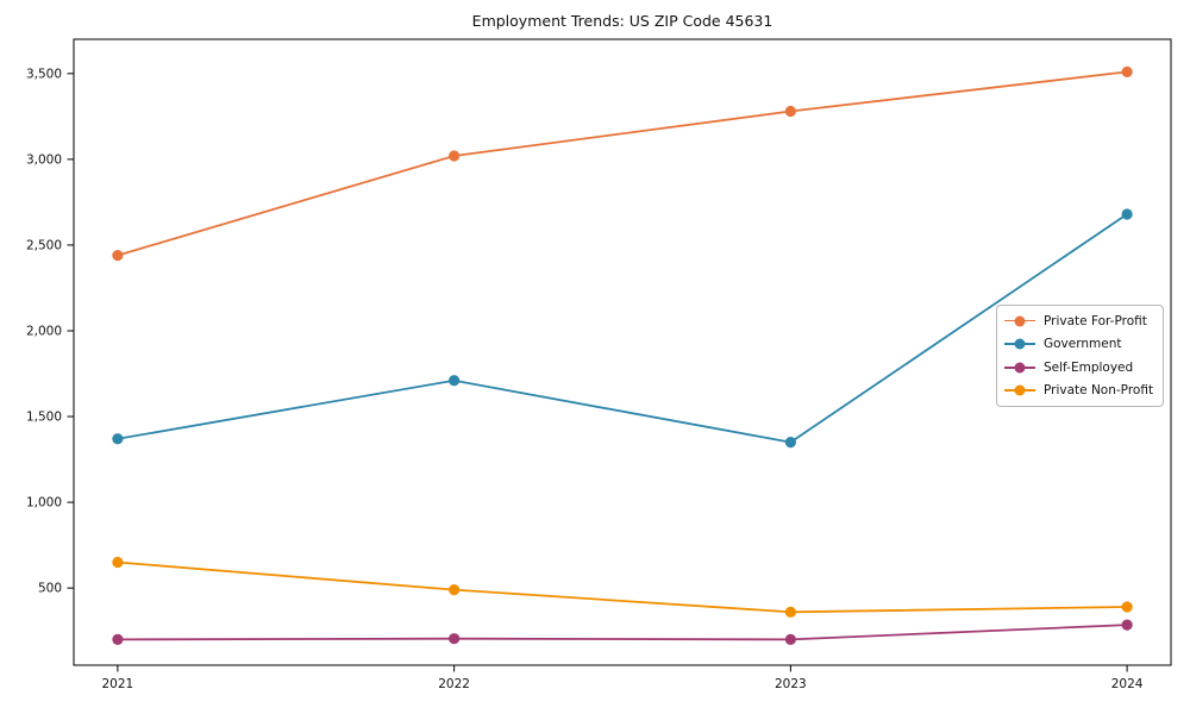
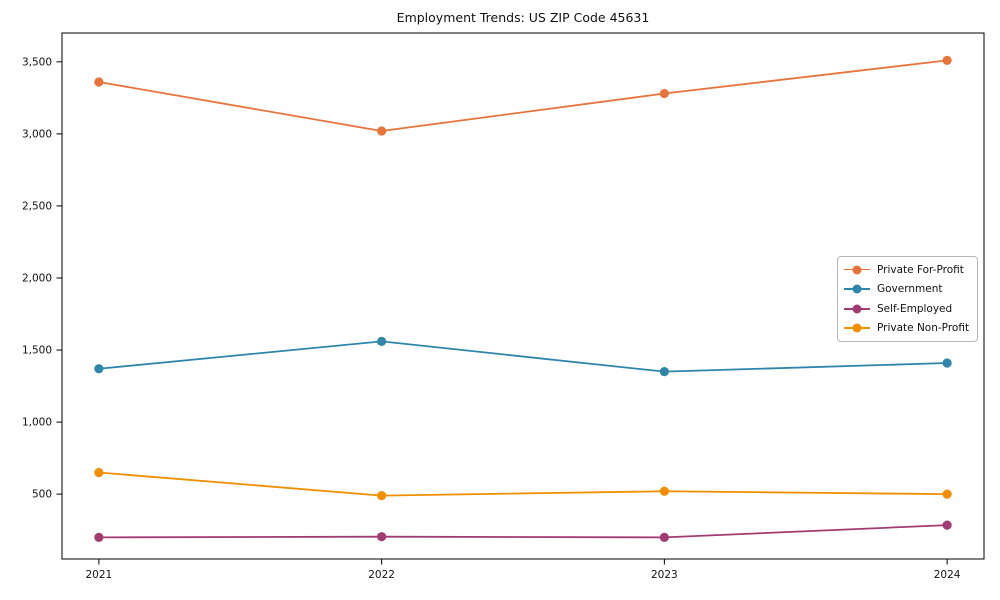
Private For-Profit/2021: 2440 -> 3360
Government/2022: 1710 -> 1560
Private Non-Profit/2023: 360 -> 520
Government/2024: 2680 -> 1410
Private Non-Profit/2024: 390 -> 500
